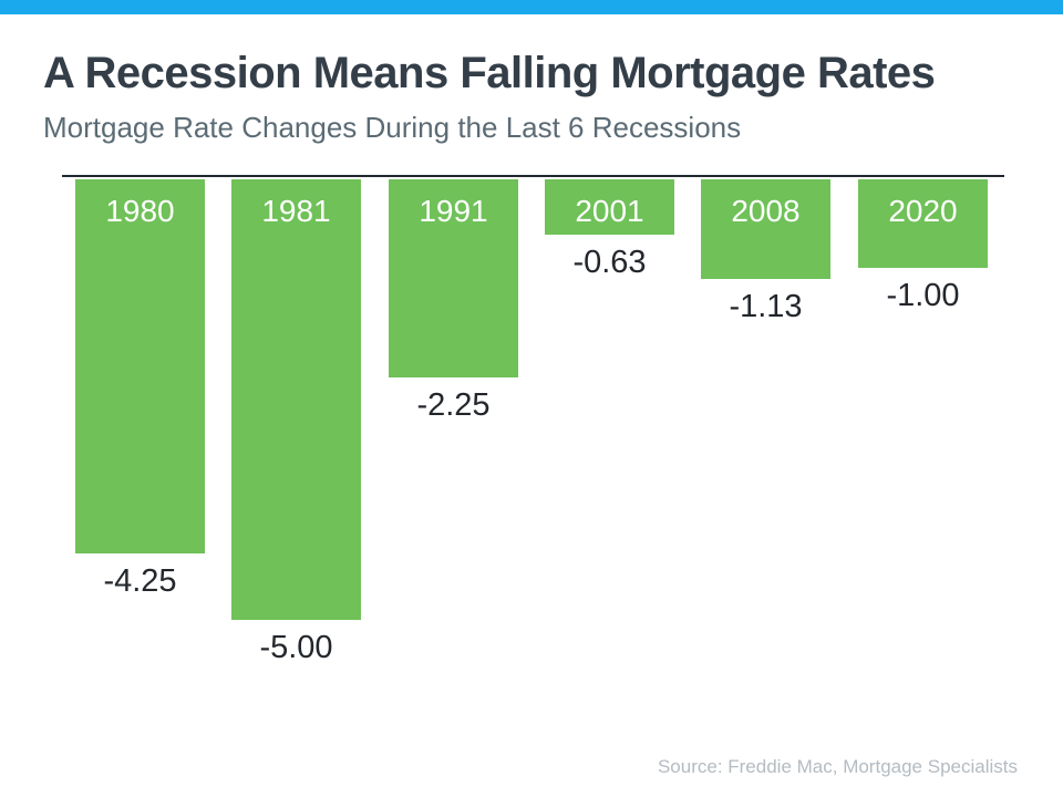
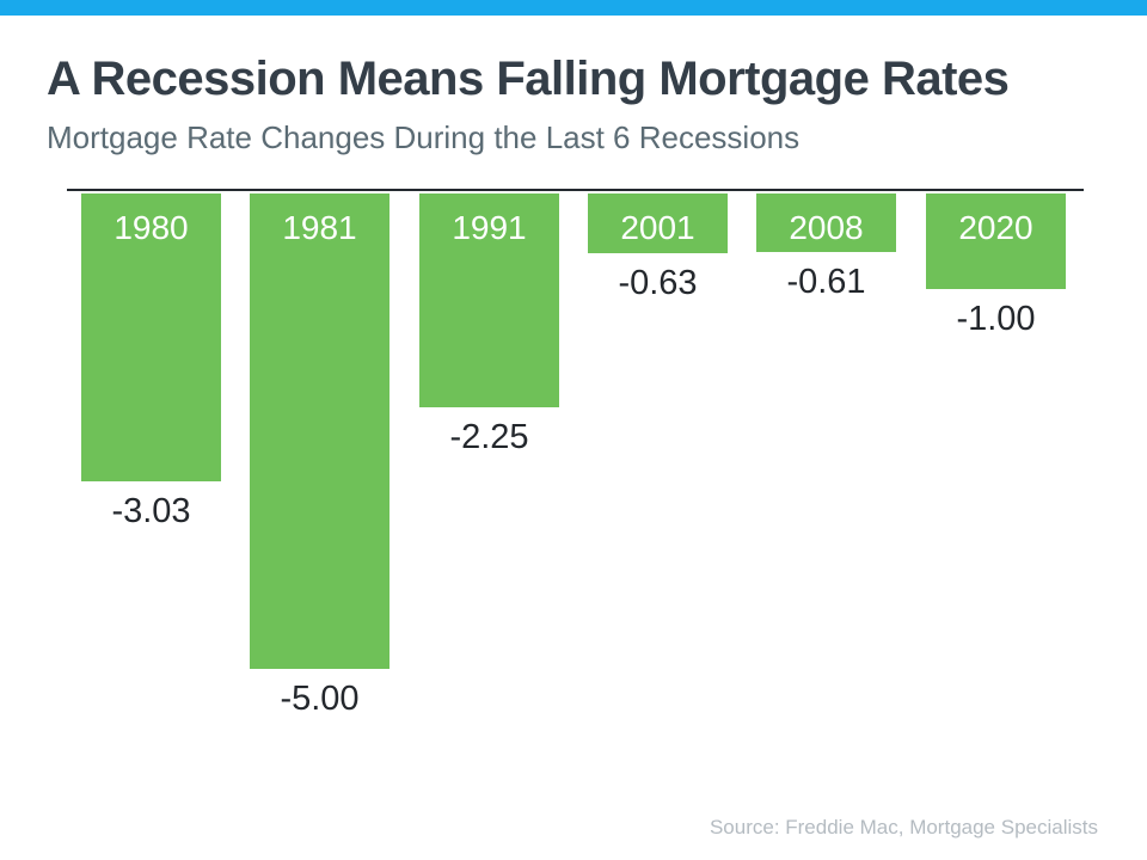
1980: -4.25 -> -3.03
2008: -1.13 -> -0.61
